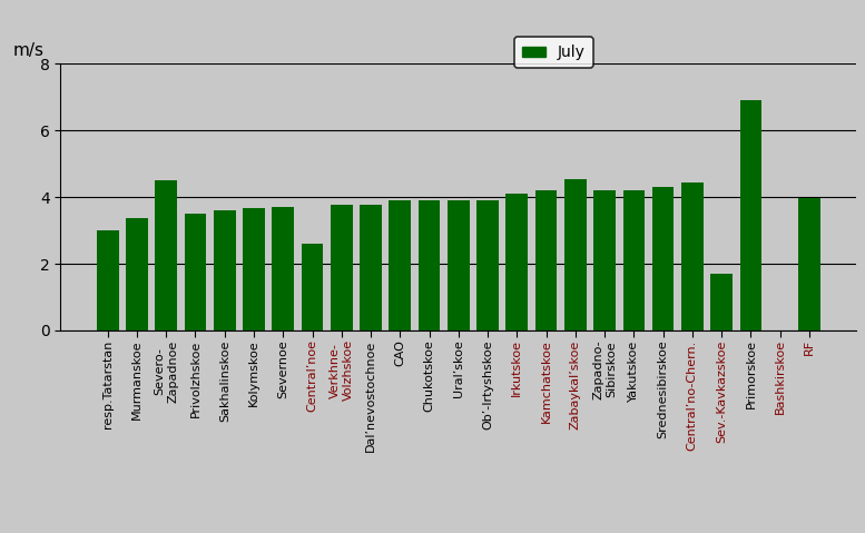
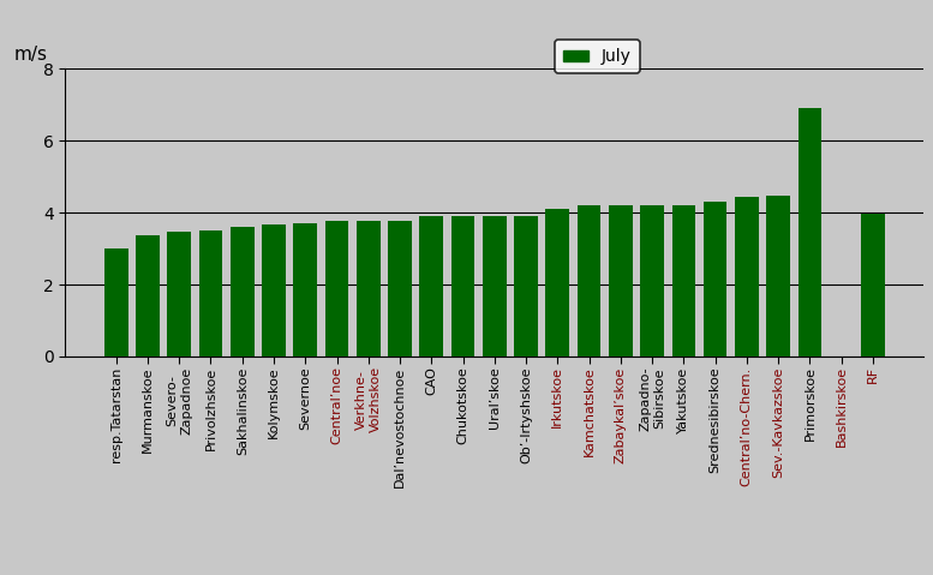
Severo- Zapadnoe: 4.50 -> 3.48
Central’noe: 2.60 -> 3.78
Zabaykal’skoe: 4.55 -> 4.22
Sev.-Kavkazskoe: 1.70 -> 4.47
